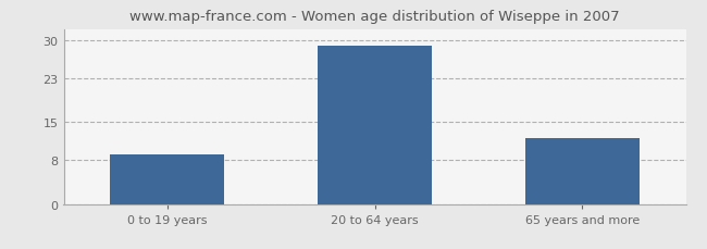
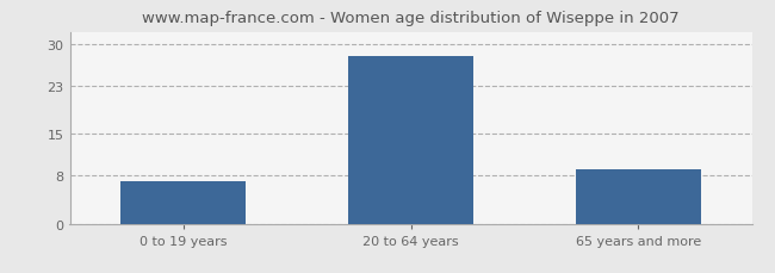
0 to 19 years: 9 -> 7
20 to 64 years: 29 -> 28
65 years and more: 12 -> 9
